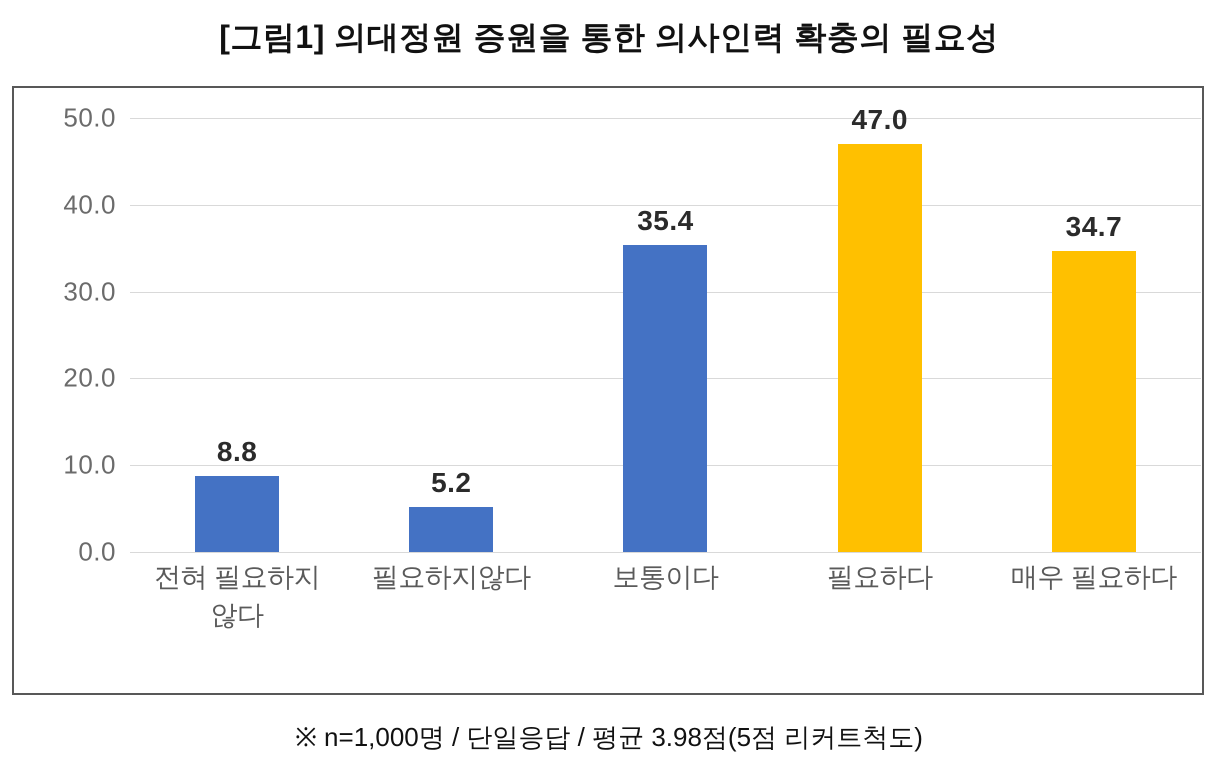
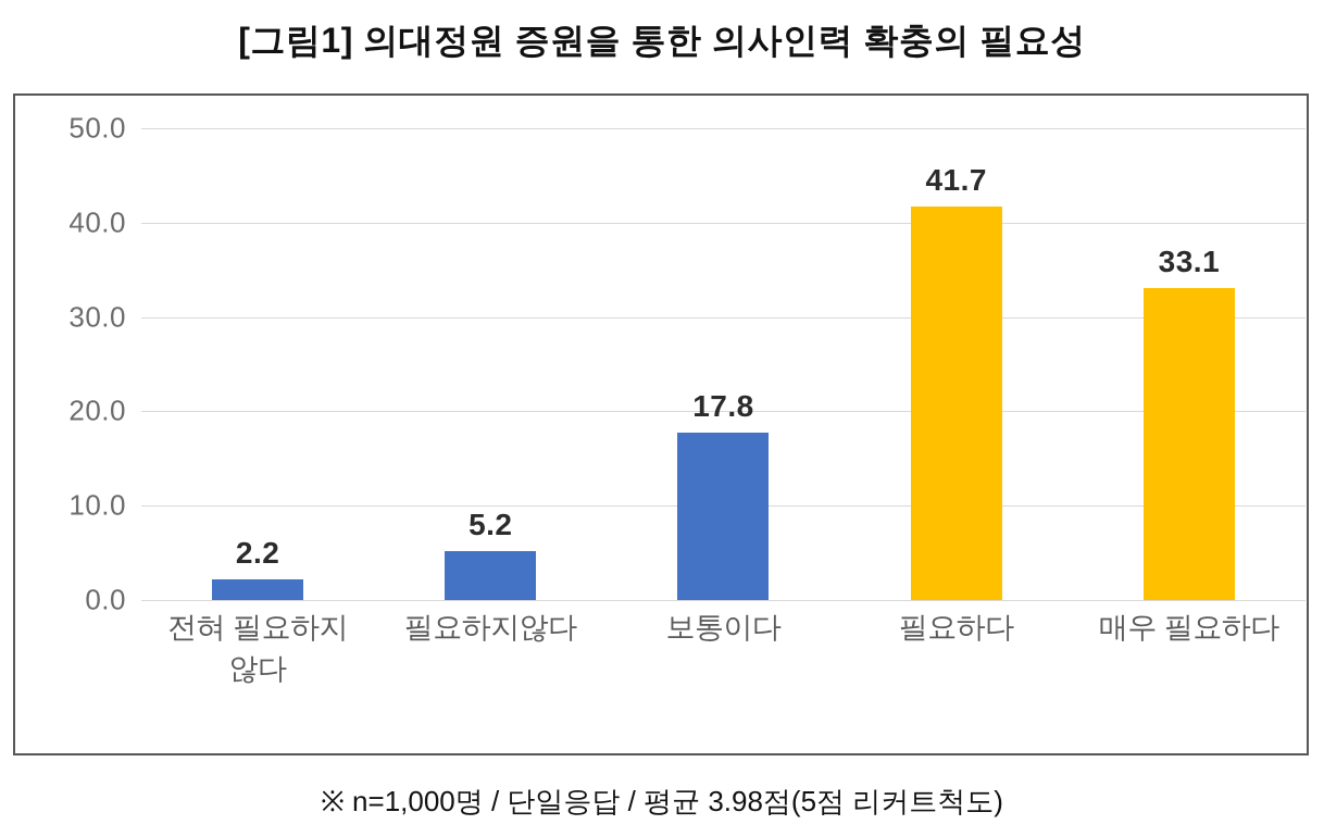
전혀 필요하지 않다: 8.8 -> 2.2
보통이다: 35.4 -> 17.8
필요하다: 47.0 -> 41.7
매우 필요하다: 34.7 -> 33.1
